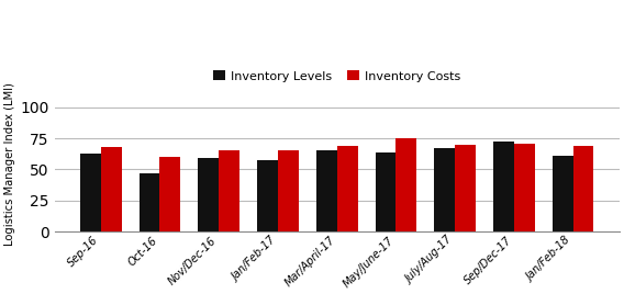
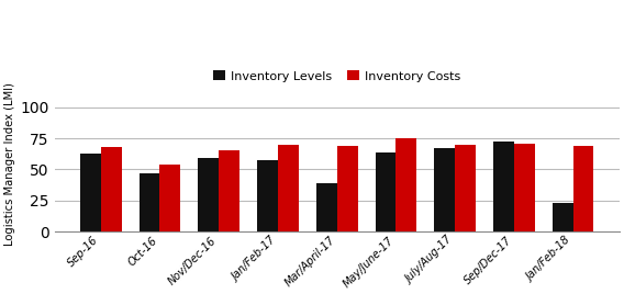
Inventory Costs/Oct-16: 60 -> 54
Inventory Costs/Jan/Feb-17: 65 -> 70
Inventory Levels/Mar/April-17: 65 -> 39
Inventory Levels/Jan/Feb-18: 61 -> 23
